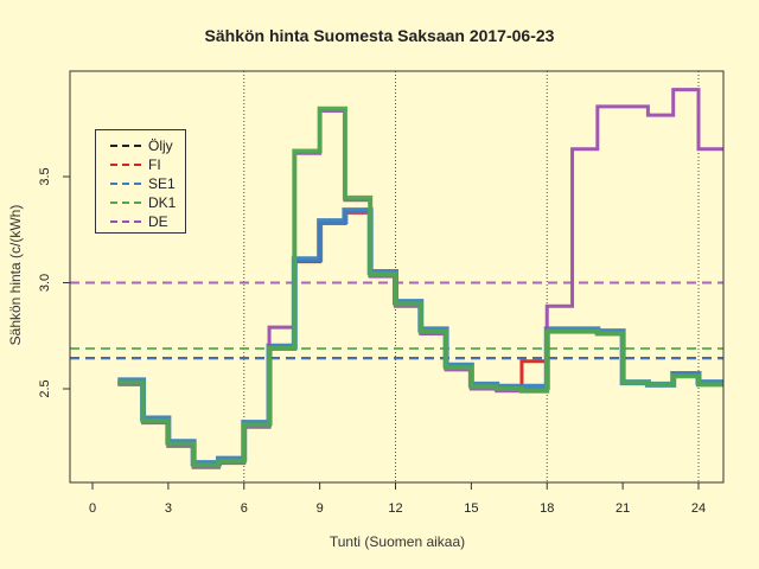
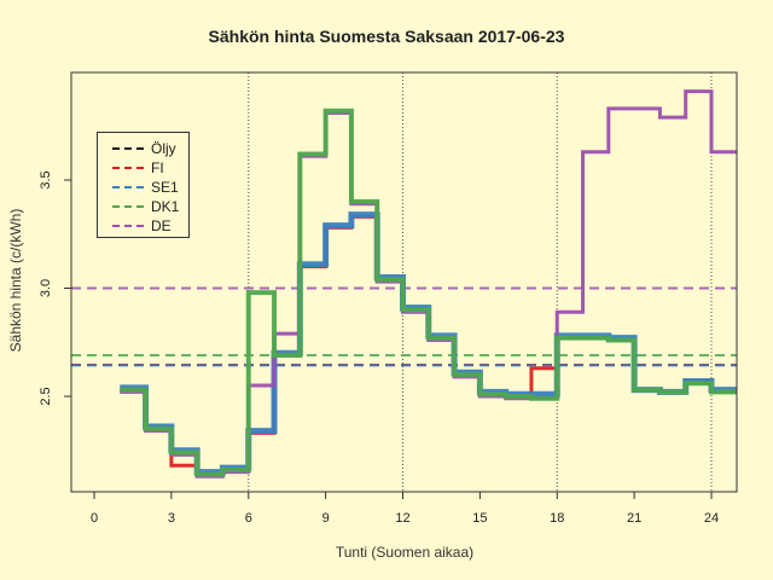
FI/3: 2.24 -> 2.18
DE/6: 2.32 -> 2.55
DK1/6: 2.33 -> 2.98
